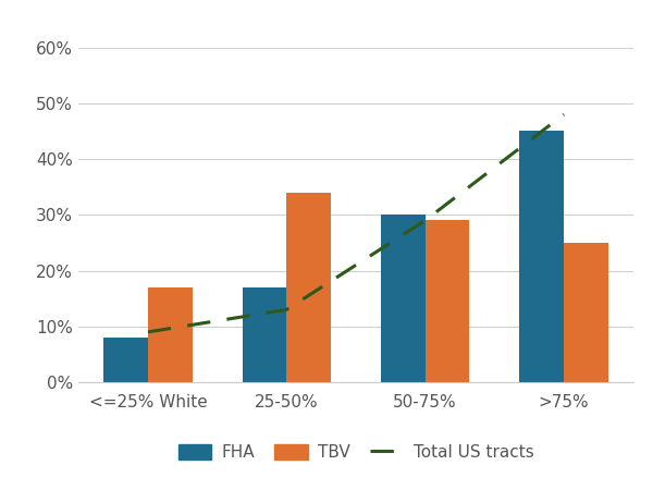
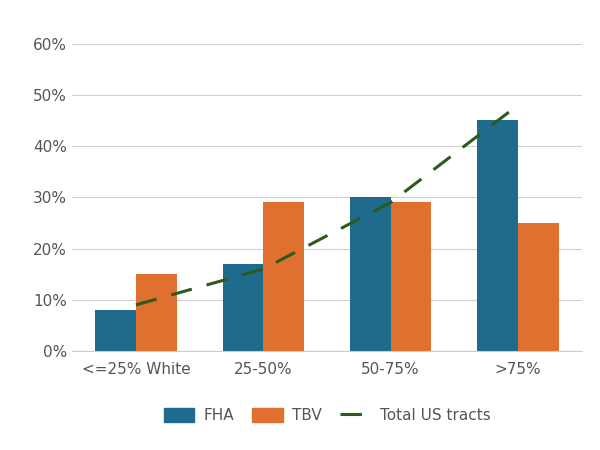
TBV/<=25% White: 17% -> 15%
Total US tracts/25-50%: 13% -> 16%
TBV/25-50%: 34% -> 29%
